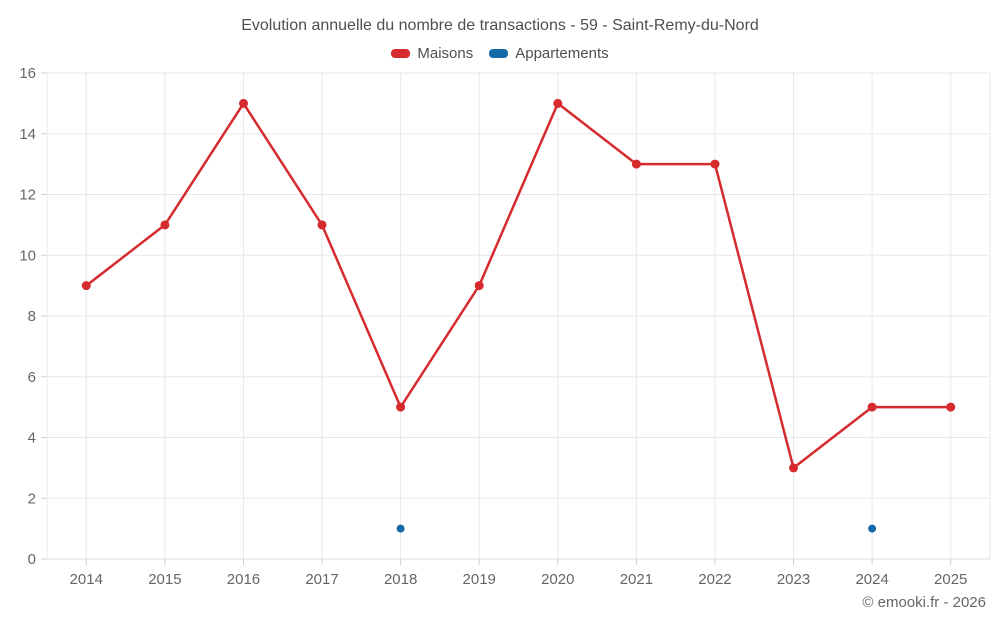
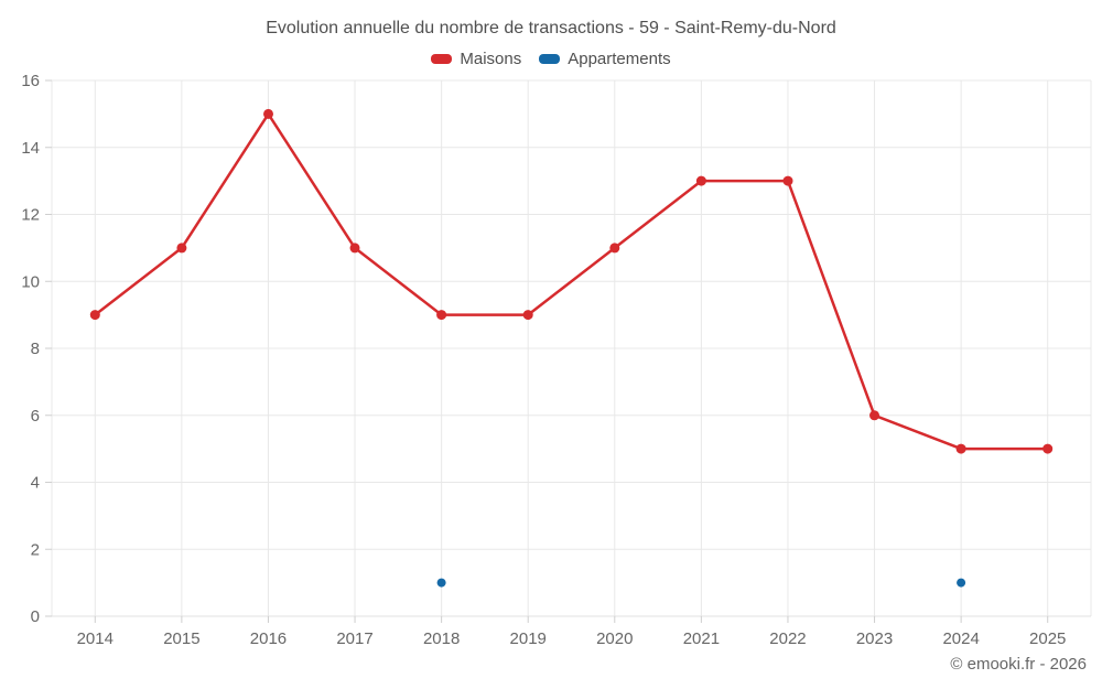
Maisons/2018: 5 -> 9
Maisons/2020: 15 -> 11
Maisons/2023: 3 -> 6
